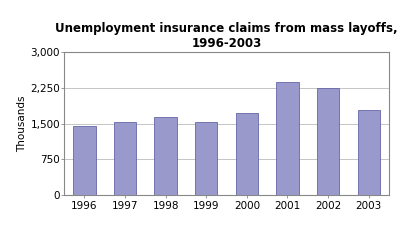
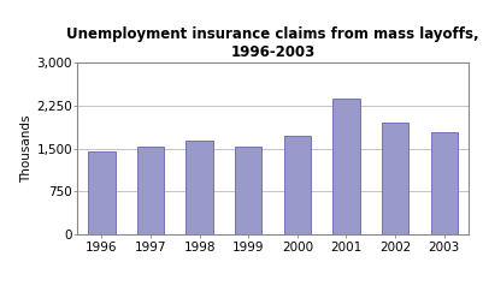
2002: 2,250 -> 1,950
